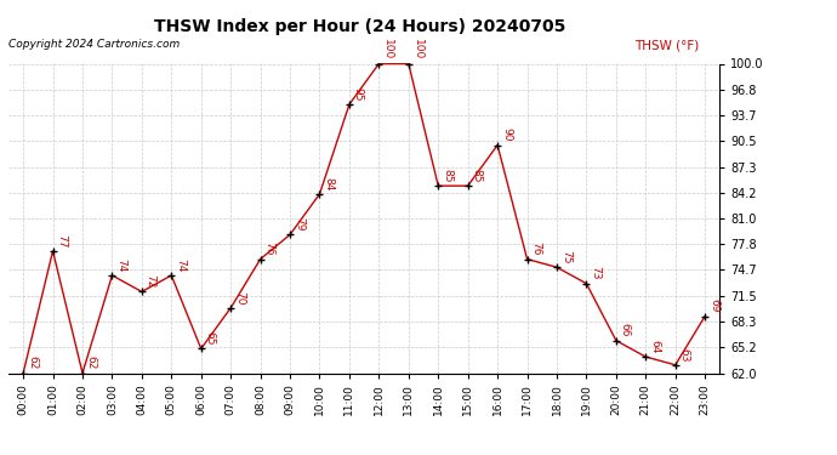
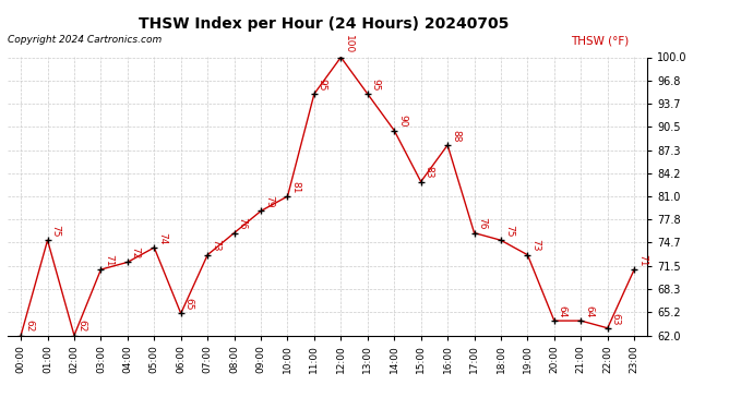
01:00: 77 -> 75
03:00: 74 -> 71
07:00: 70 -> 73
10:00: 84 -> 81
13:00: 100 -> 95
14:00: 85 -> 90
15:00: 85 -> 83
16:00: 90 -> 88
20:00: 66 -> 64
23:00: 69 -> 71
